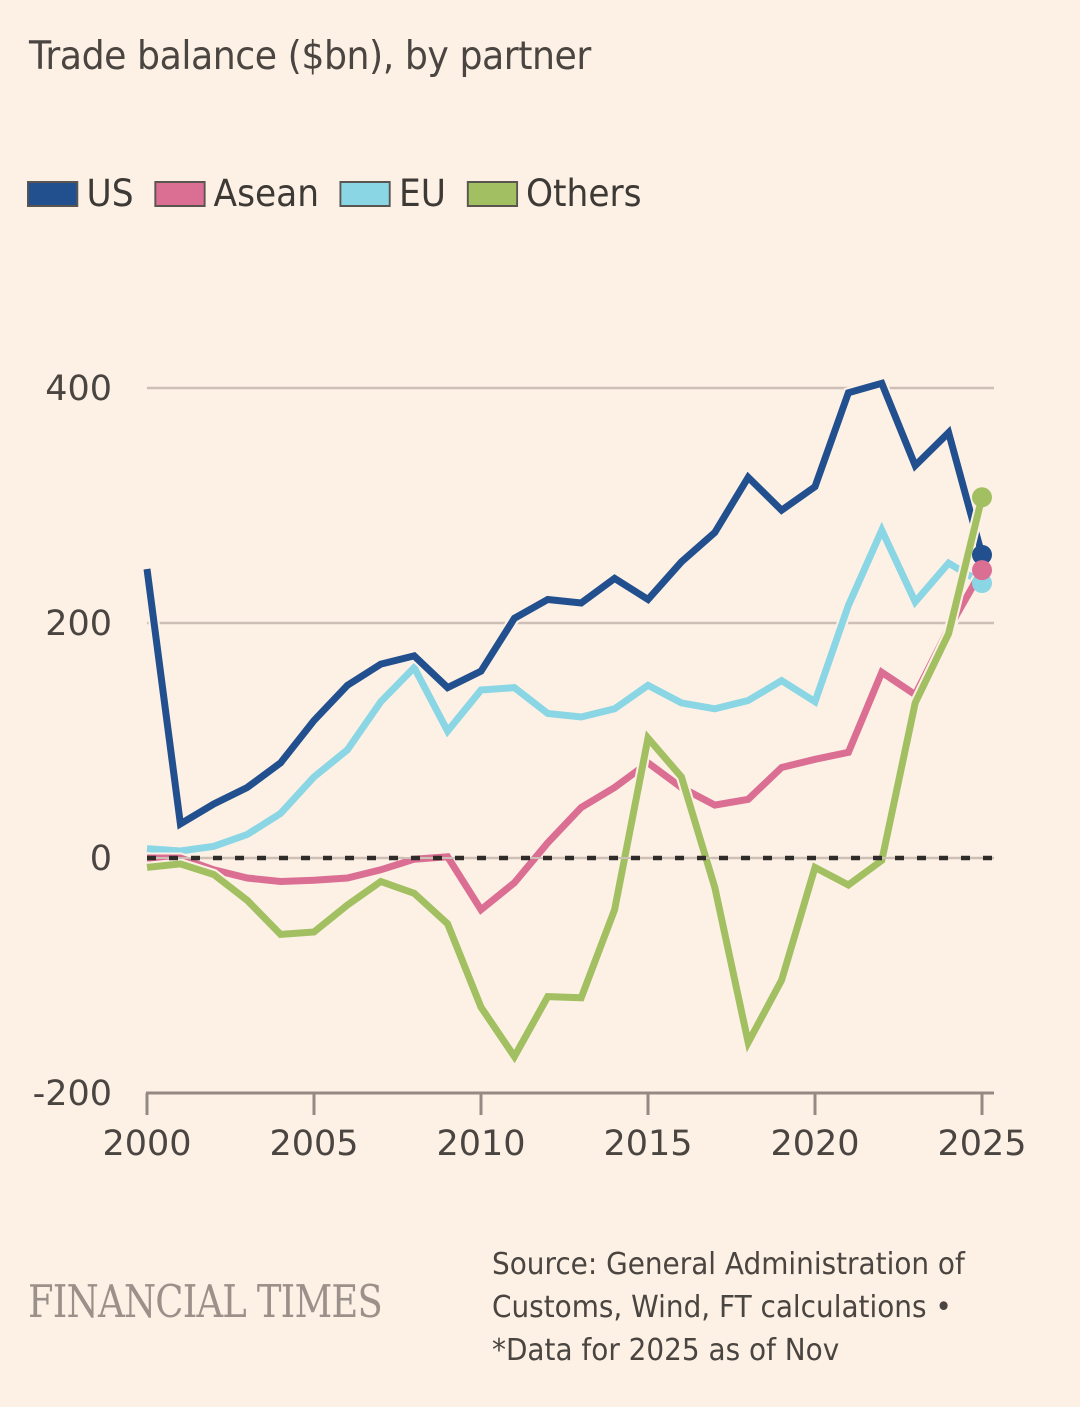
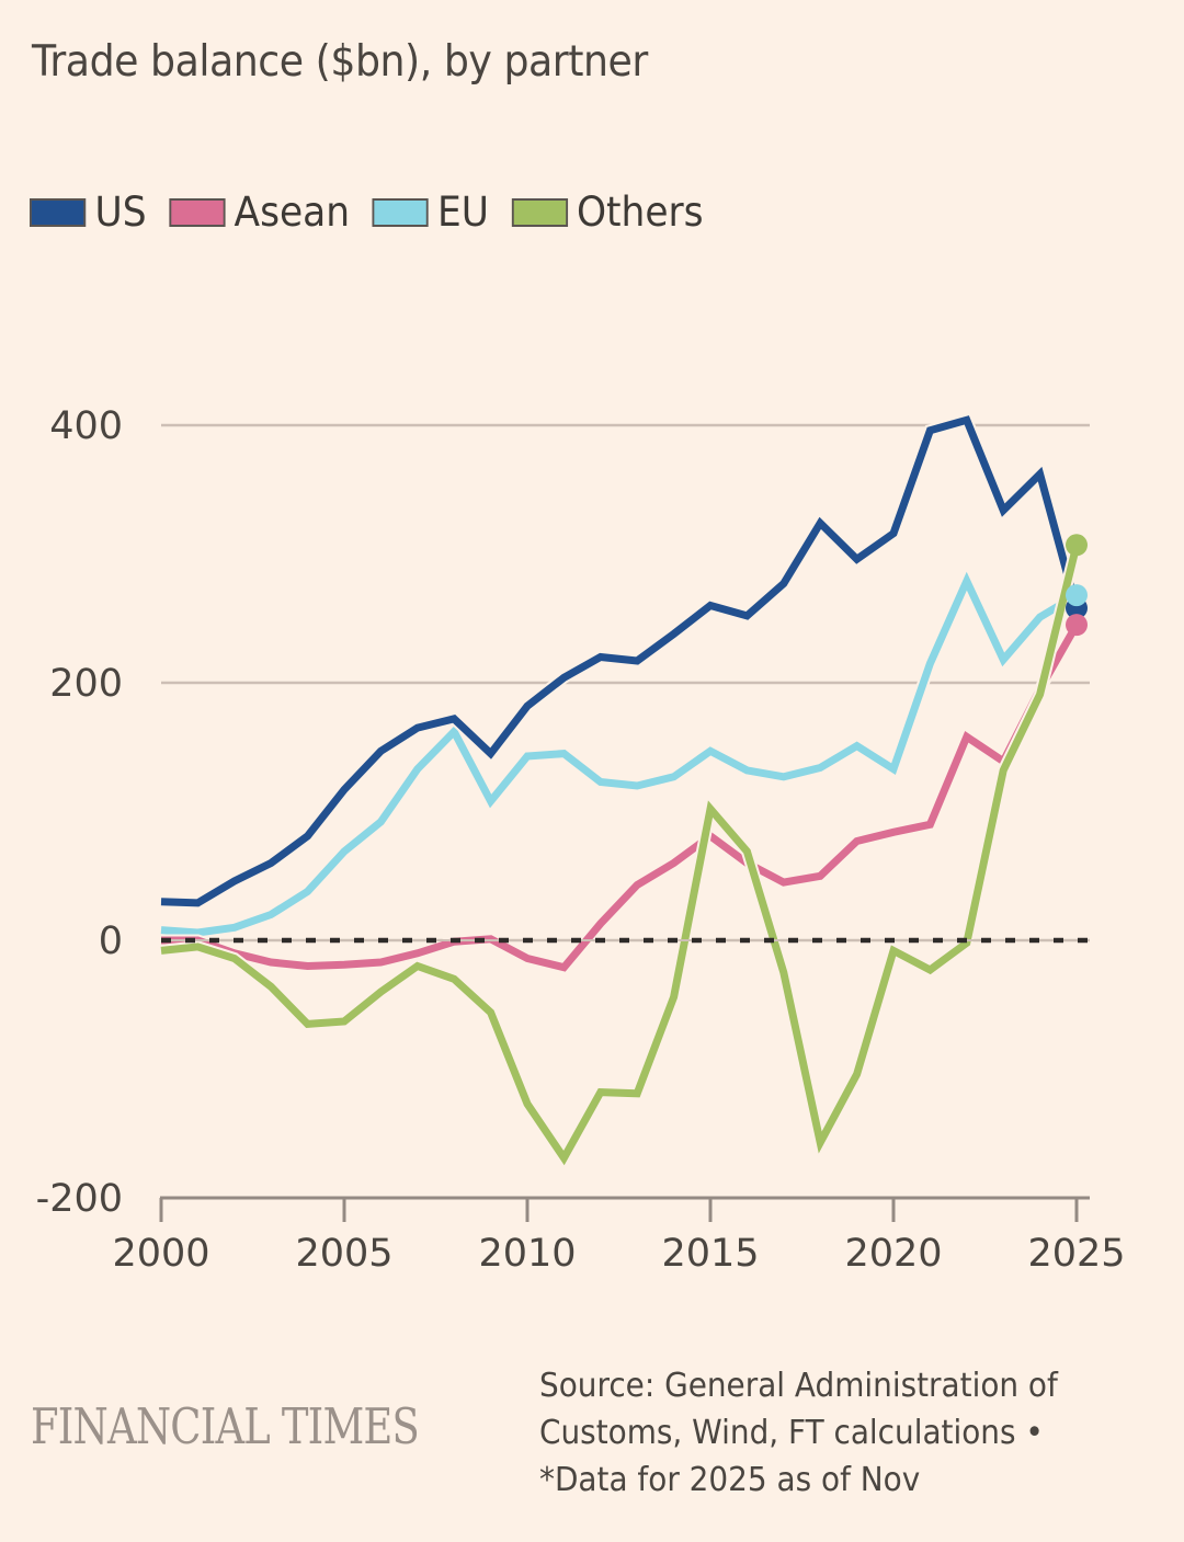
US/2000: 246 -> 30
US/2010: 159 -> 182
Asean/2010: -44 -> -14
US/2015: 220 -> 260
EU/2025: 234 -> 268
